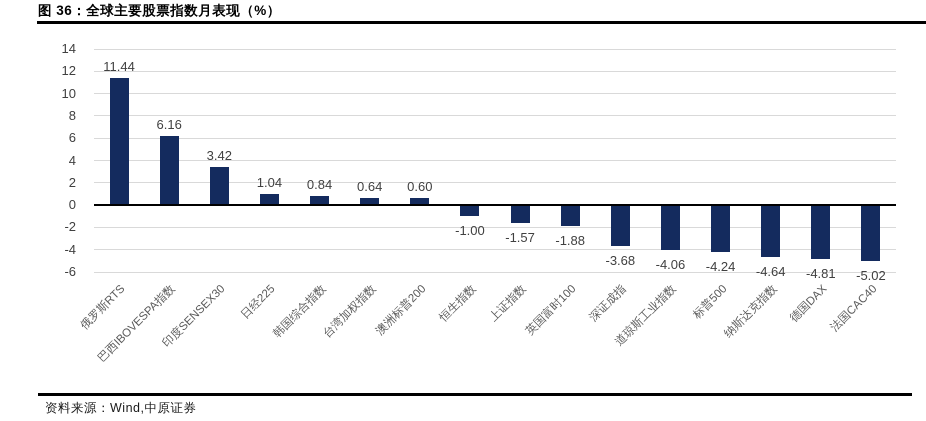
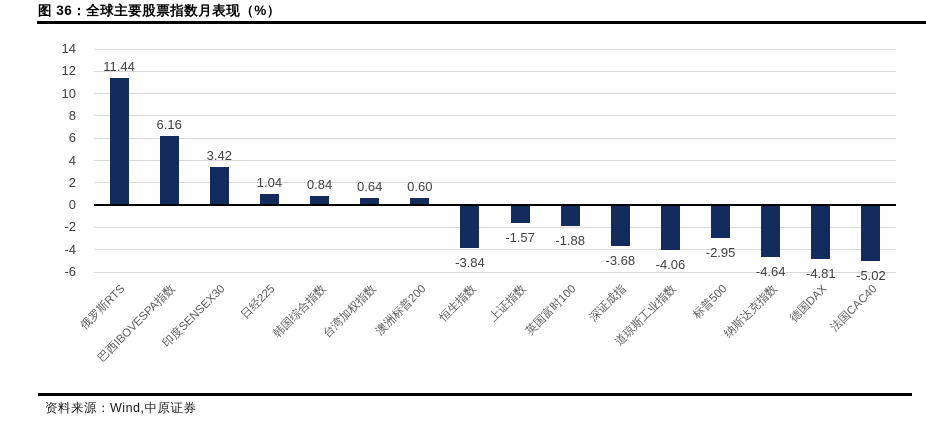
恒生指数: -1.00 -> -3.84
标普500: -4.24 -> -2.95
